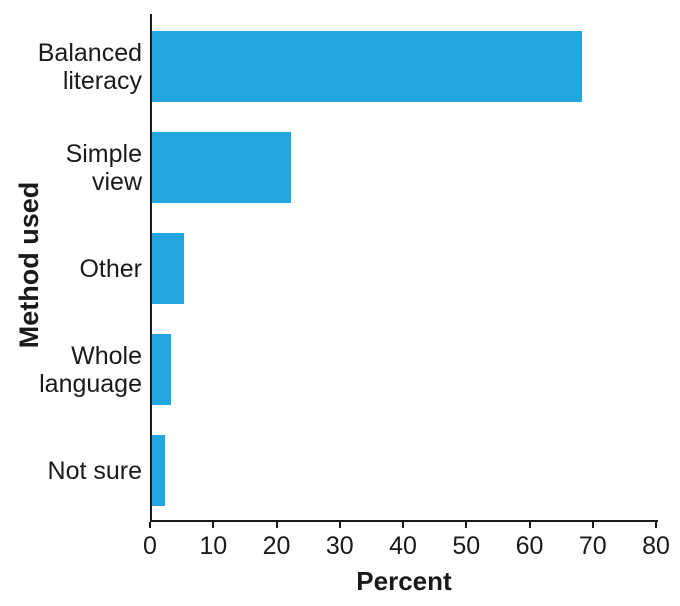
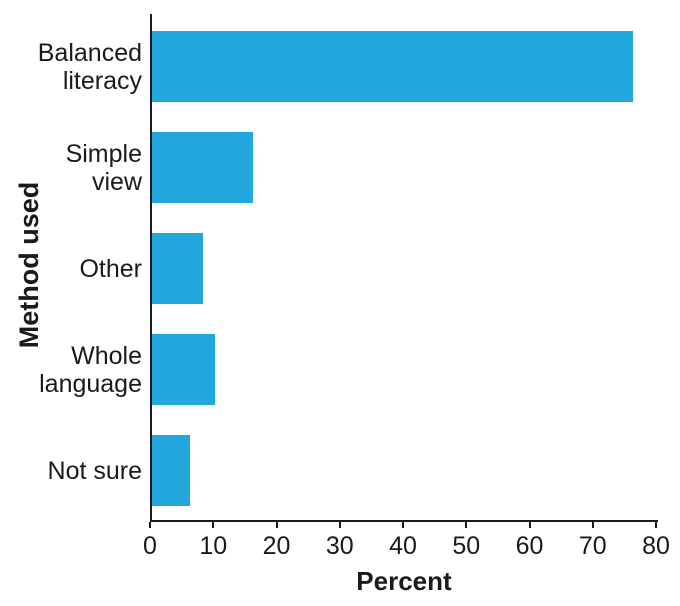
Balanced literacy: 68 -> 76
Simple view: 22 -> 16
Other: 5 -> 8
Whole language: 3 -> 10
Not sure: 2 -> 6
